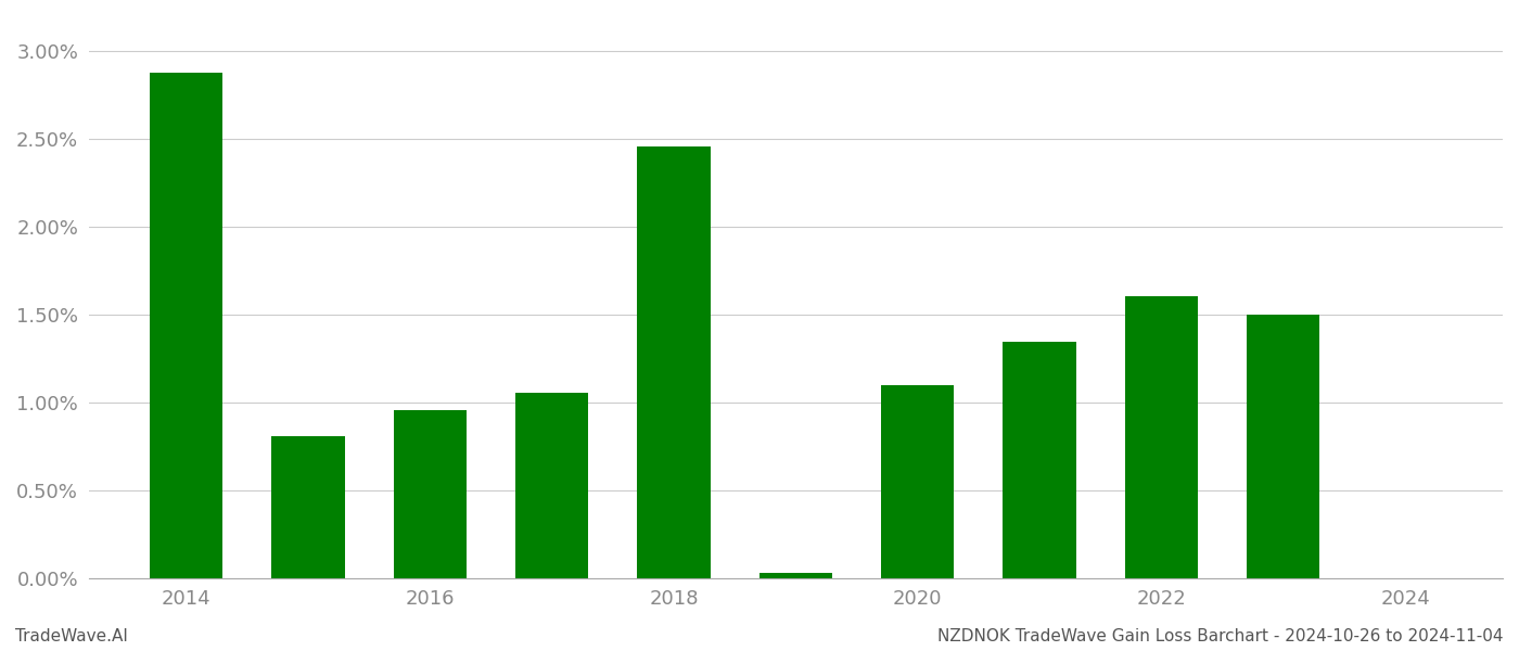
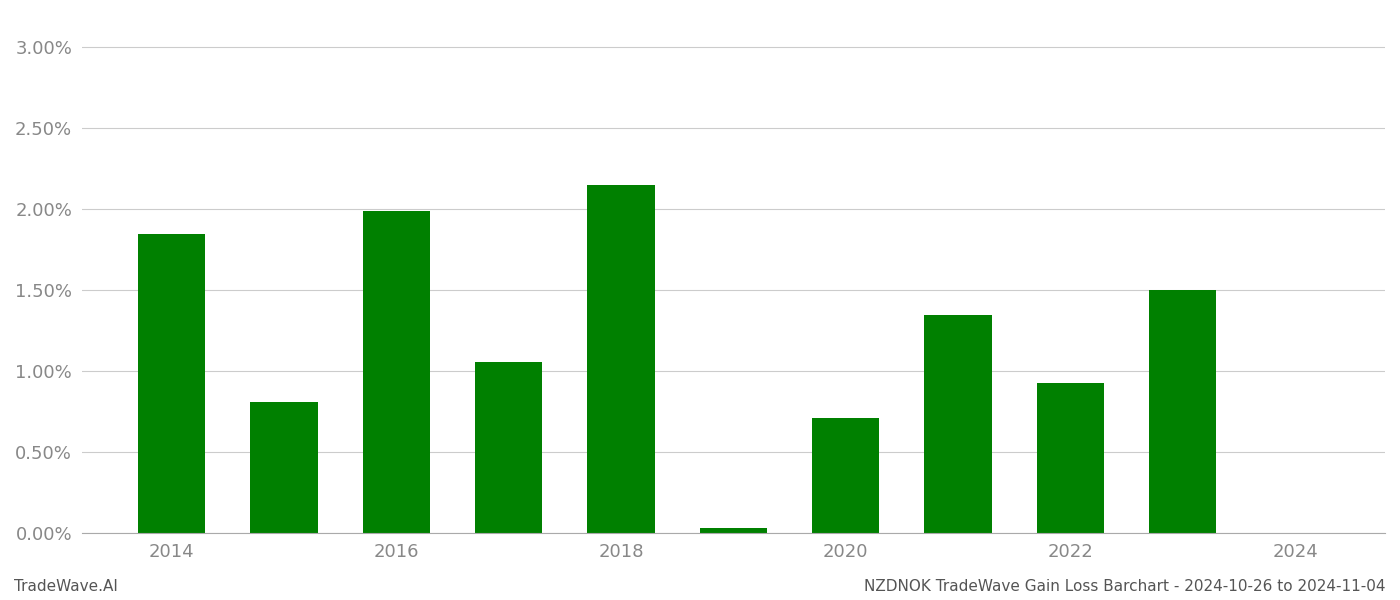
2014: 2.88% -> 1.85%
2016: 0.96% -> 1.99%
2018: 2.46% -> 2.15%
2020: 1.10% -> 0.71%
2022: 1.61% -> 0.93%
